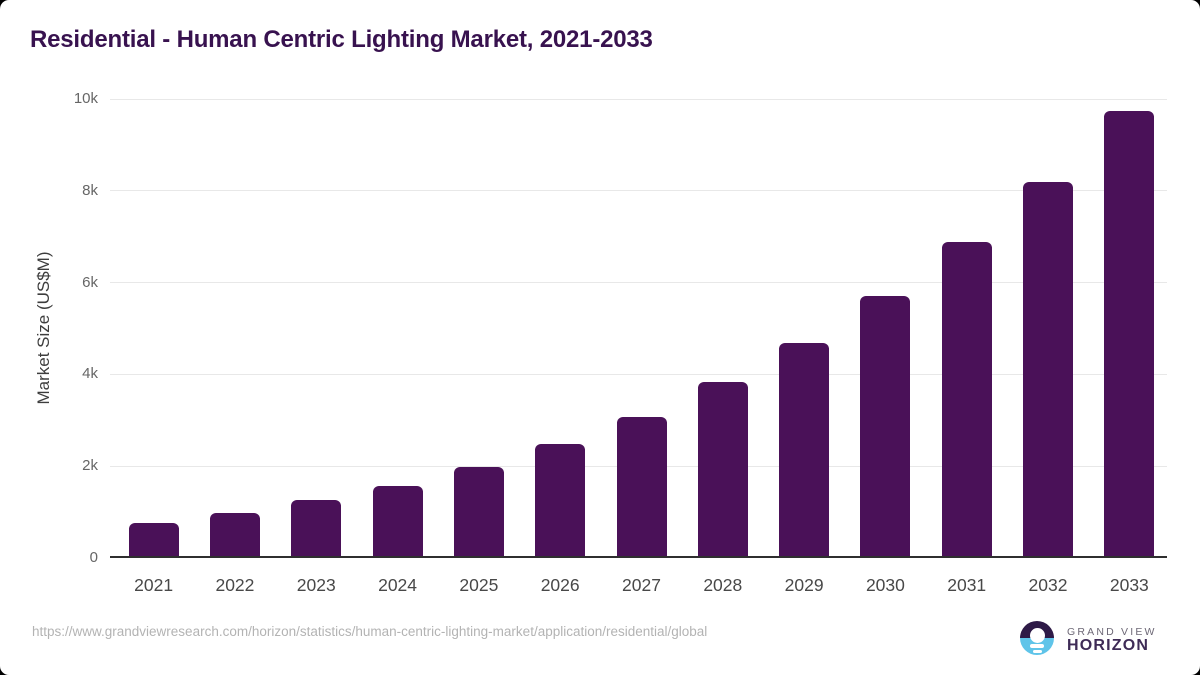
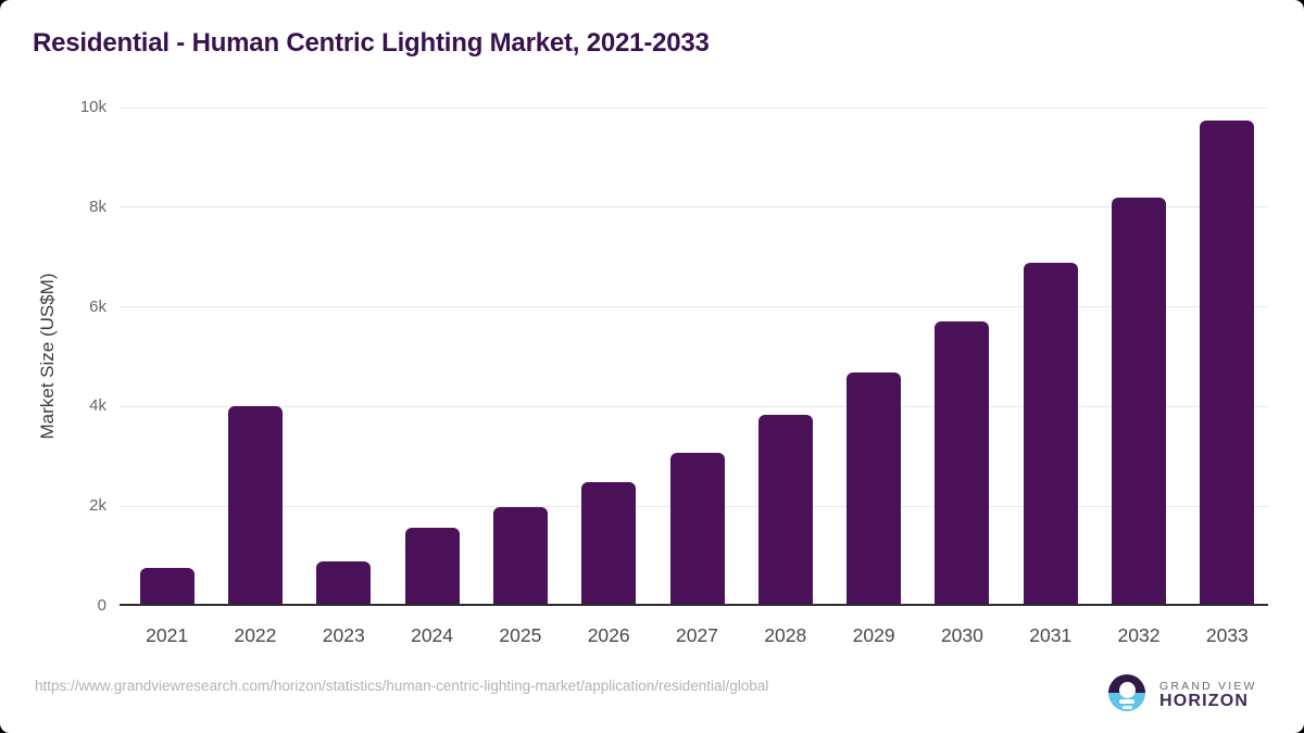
2022: 1.0k -> 4.0k
2023: 1.3k -> 0.9k
